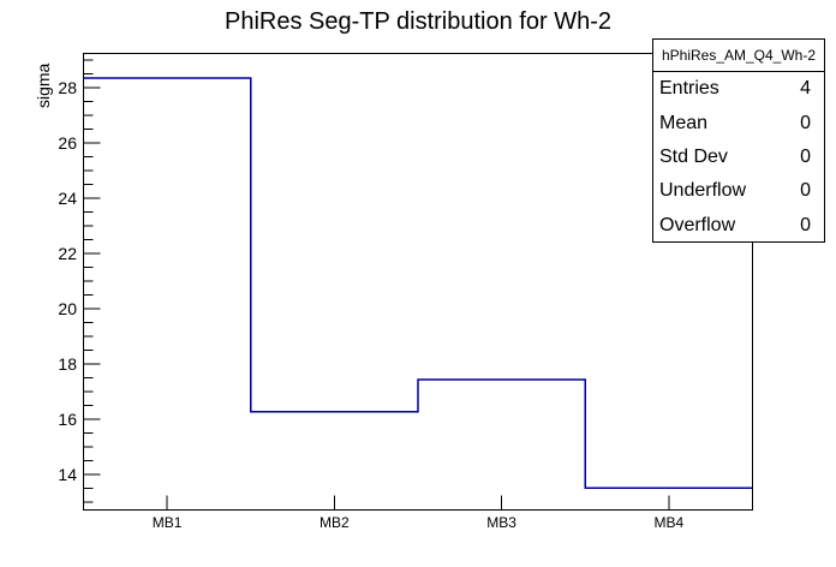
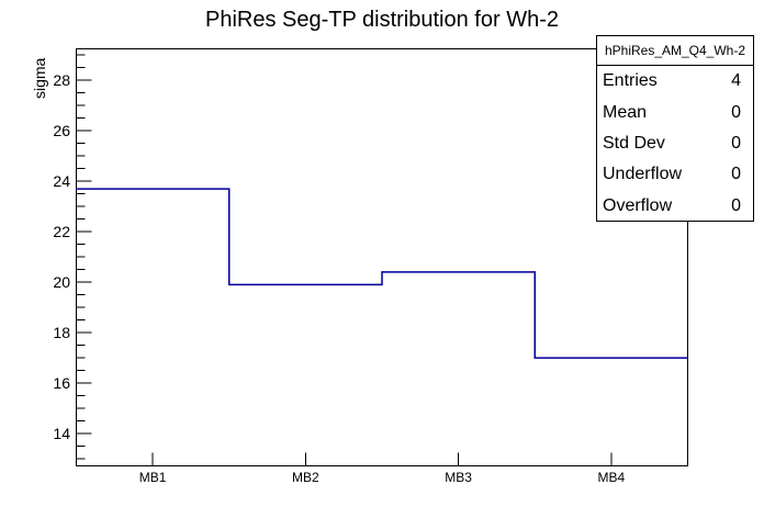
MB1: 28.4 -> 23.7
MB2: 16.3 -> 19.9
MB3: 17.4 -> 20.4
MB4: 13.5 -> 17.0
